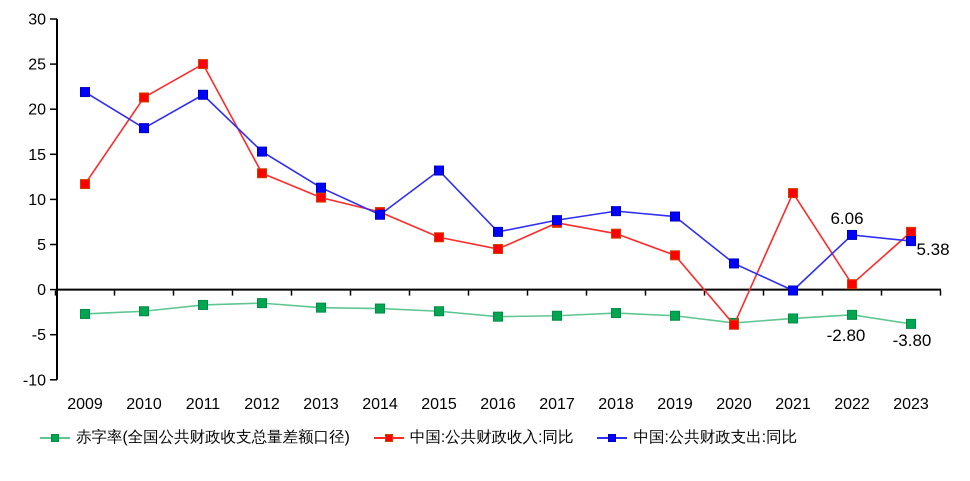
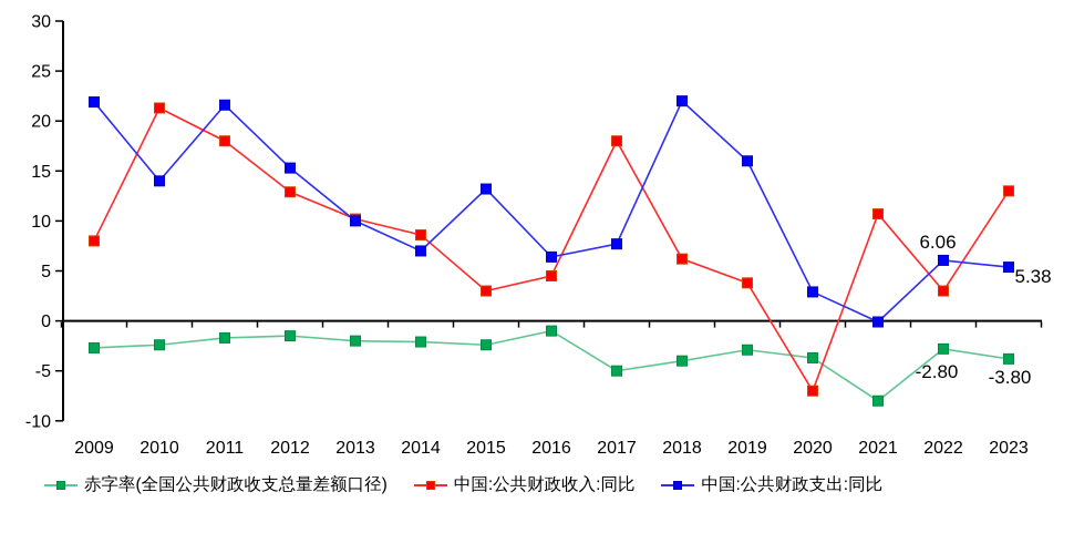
中国:公共财政收入:同比/2009: 12 -> 8
中国:公共财政支出:同比/2010: 18 -> 14
中国:公共财政收入:同比/2011: 25 -> 18
中国:公共财政支出:同比/2013: 11 -> 10
中国:公共财政支出:同比/2014: 8 -> 7
中国:公共财政收入:同比/2015: 6 -> 3
赤字率(全国公共财政收支总量差额口径)/2016: -3 -> -1
赤字率(全国公共财政收支总量差额口径)/2017: -3 -> -5
中国:公共财政收入:同比/2017: 7 -> 18
赤字率(全国公共财政收支总量差额口径)/2018: -3 -> -4
中国:公共财政支出:同比/2018: 9 -> 22
中国:公共财政支出:同比/2019: 8 -> 16
中国:公共财政收入:同比/2020: -4 -> -7
赤字率(全国公共财政收支总量差额口径)/2021: -3 -> -8
中国:公共财政收入:同比/2022: 1 -> 3
中国:公共财政收入:同比/2023: 6 -> 13
